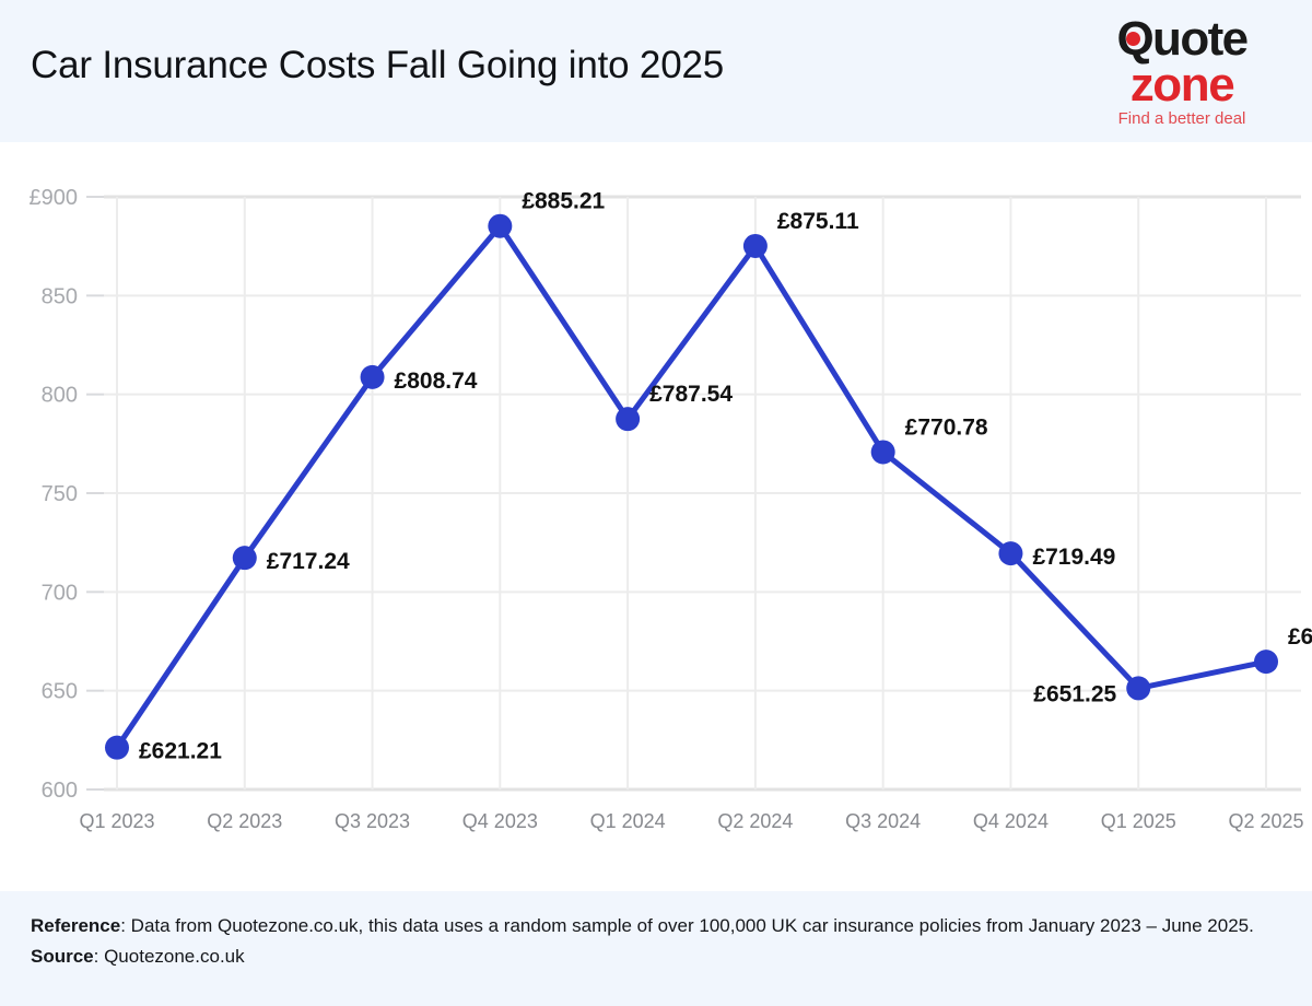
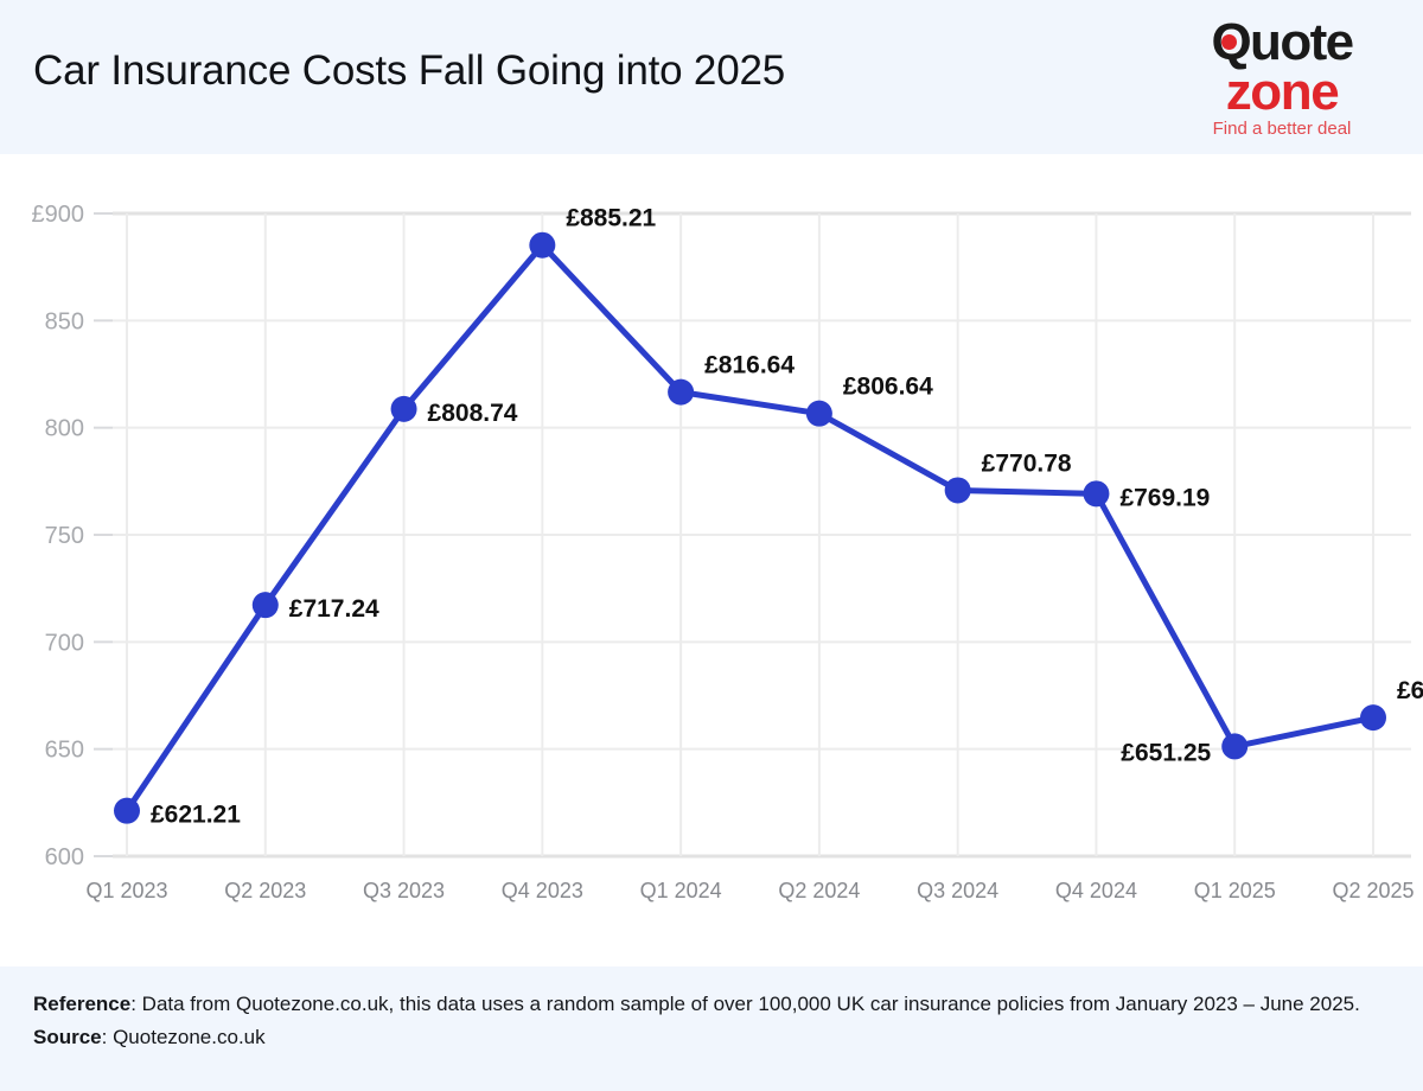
Q1 2024: £787.54 -> £816.64
Q2 2024: £875.11 -> £806.64
Q4 2024: £719.49 -> £769.19
